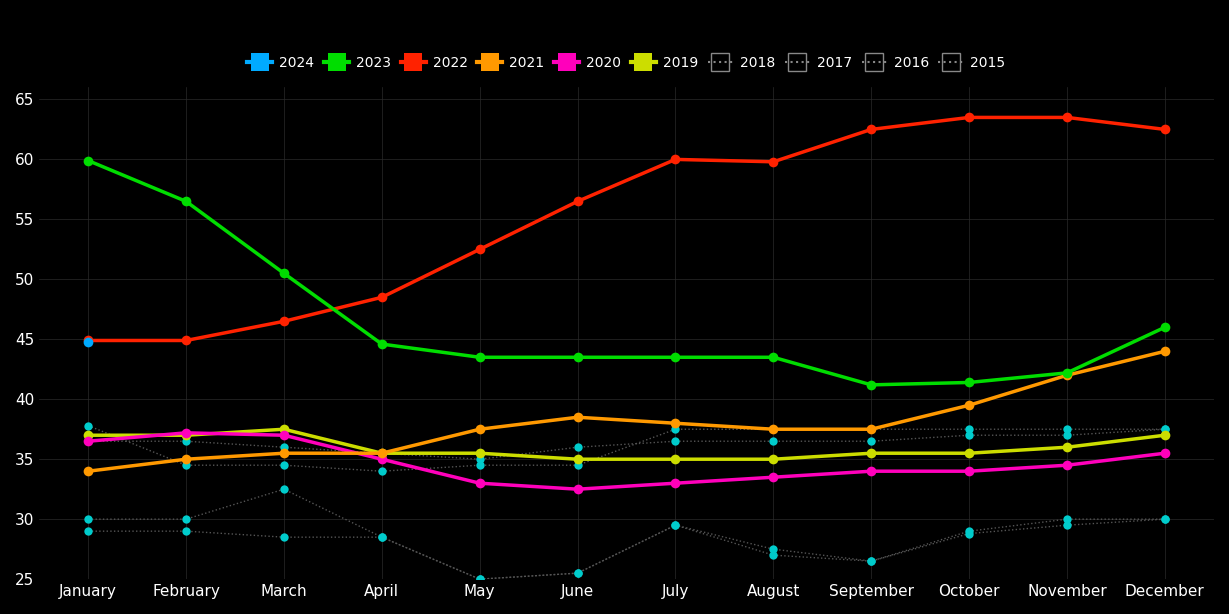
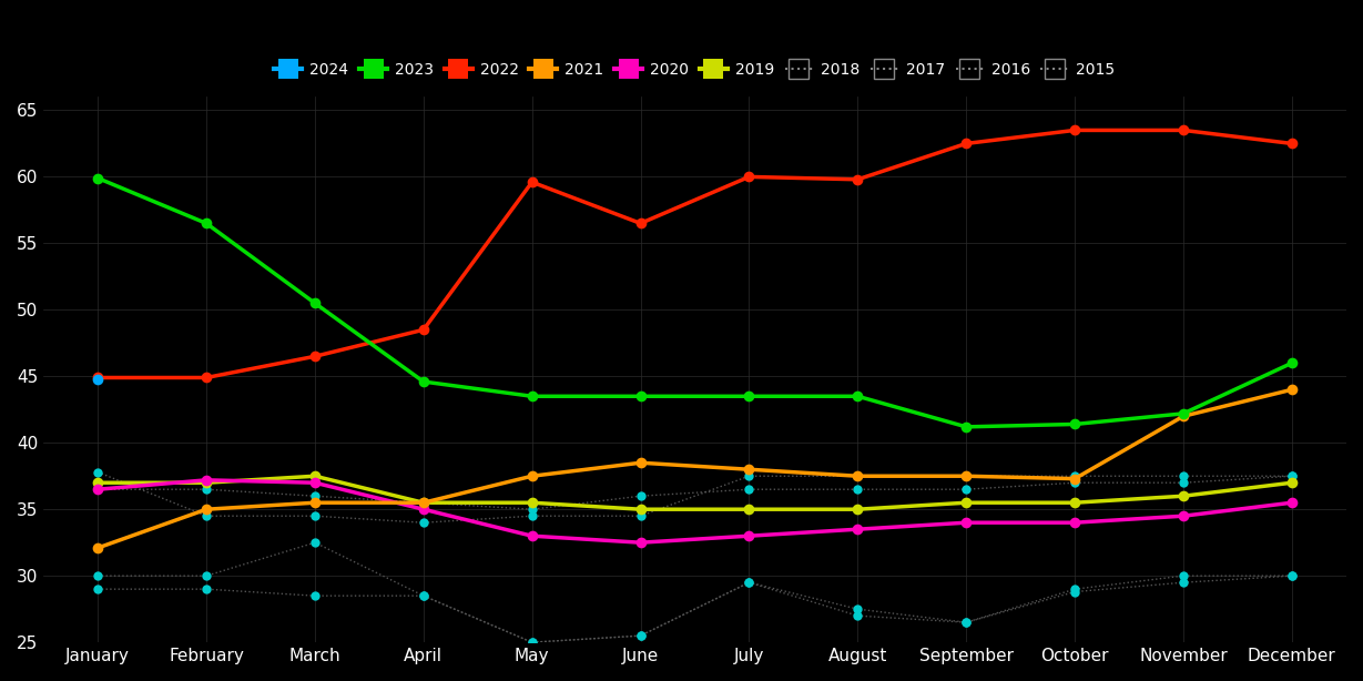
2021/January: 34.0 -> 32.1
2022/May: 52.5 -> 59.6
2021/October: 39.5 -> 37.3
